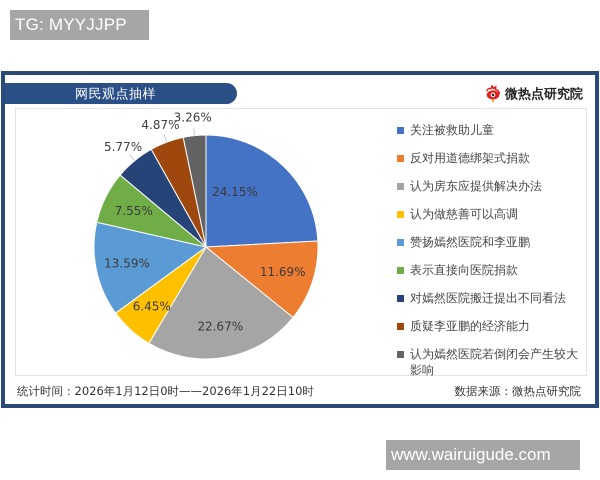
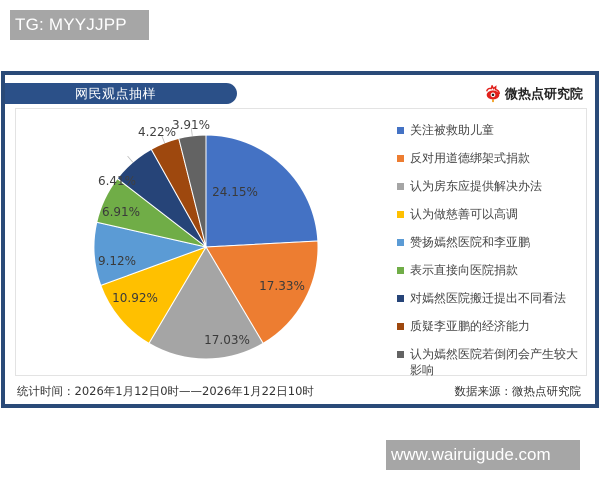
反对用道德绑架式捐款: 11.69% -> 17.33%
认为房东应提供解决办法: 22.67% -> 17.03%
认为做慈善可以高调: 6.45% -> 10.92%
赞扬嫣然医院和李亚鹏: 13.59% -> 9.12%
表示直接向医院捐款: 7.55% -> 6.91%
对嫣然医院搬迁提出不同看法: 5.77% -> 6.41%
质疑李亚鹏的经济能力: 4.87% -> 4.22%
认为嫣然医院若倒闭会产生较大影响: 3.26% -> 3.91%
